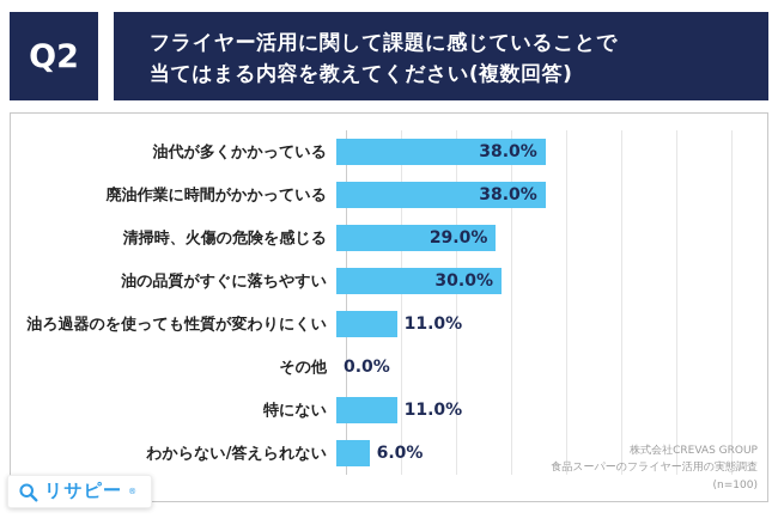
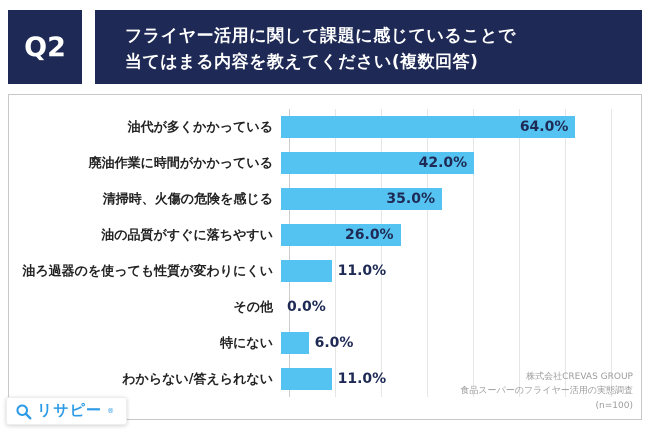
油代が多くかかっている: 38.0% -> 64.0%
廃油作業に時間がかかっている: 38.0% -> 42.0%
清掃時、火傷の危険を感じる: 29.0% -> 35.0%
油の品質がすぐに落ちやすい: 30.0% -> 26.0%
特にない: 11.0% -> 6.0%
わからない/答えられない: 6.0% -> 11.0%
